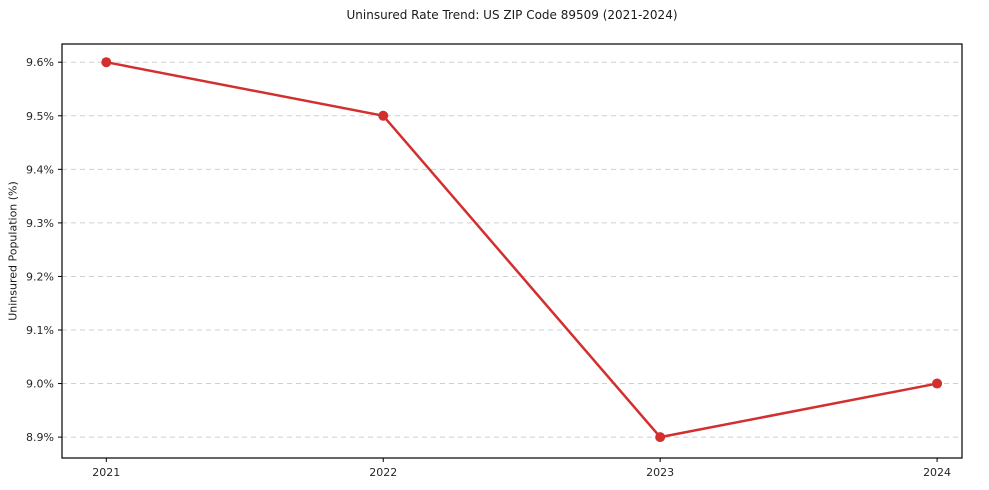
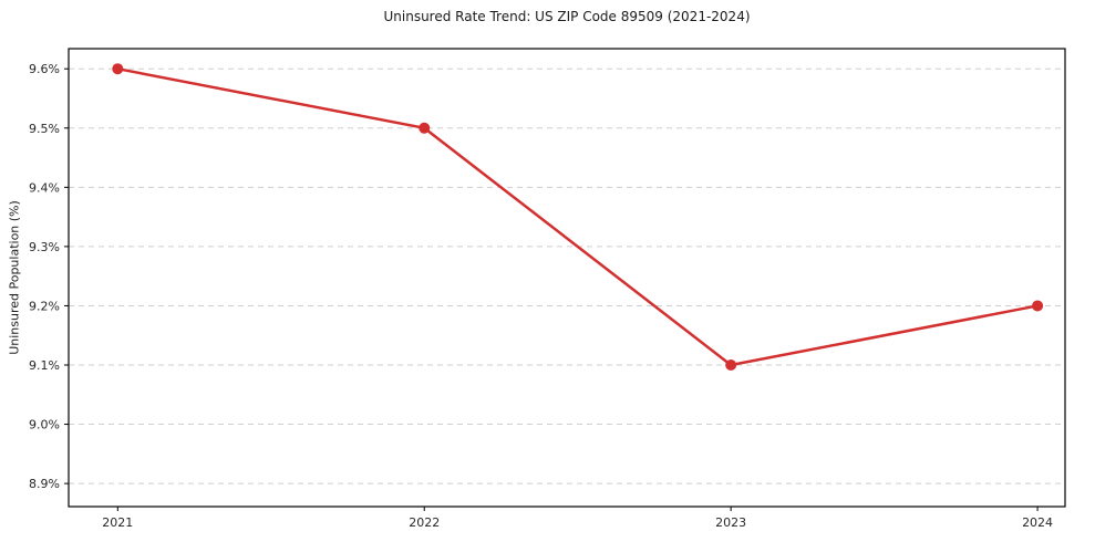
2023: 8.9% -> 9.1%
2024: 9.0% -> 9.2%
